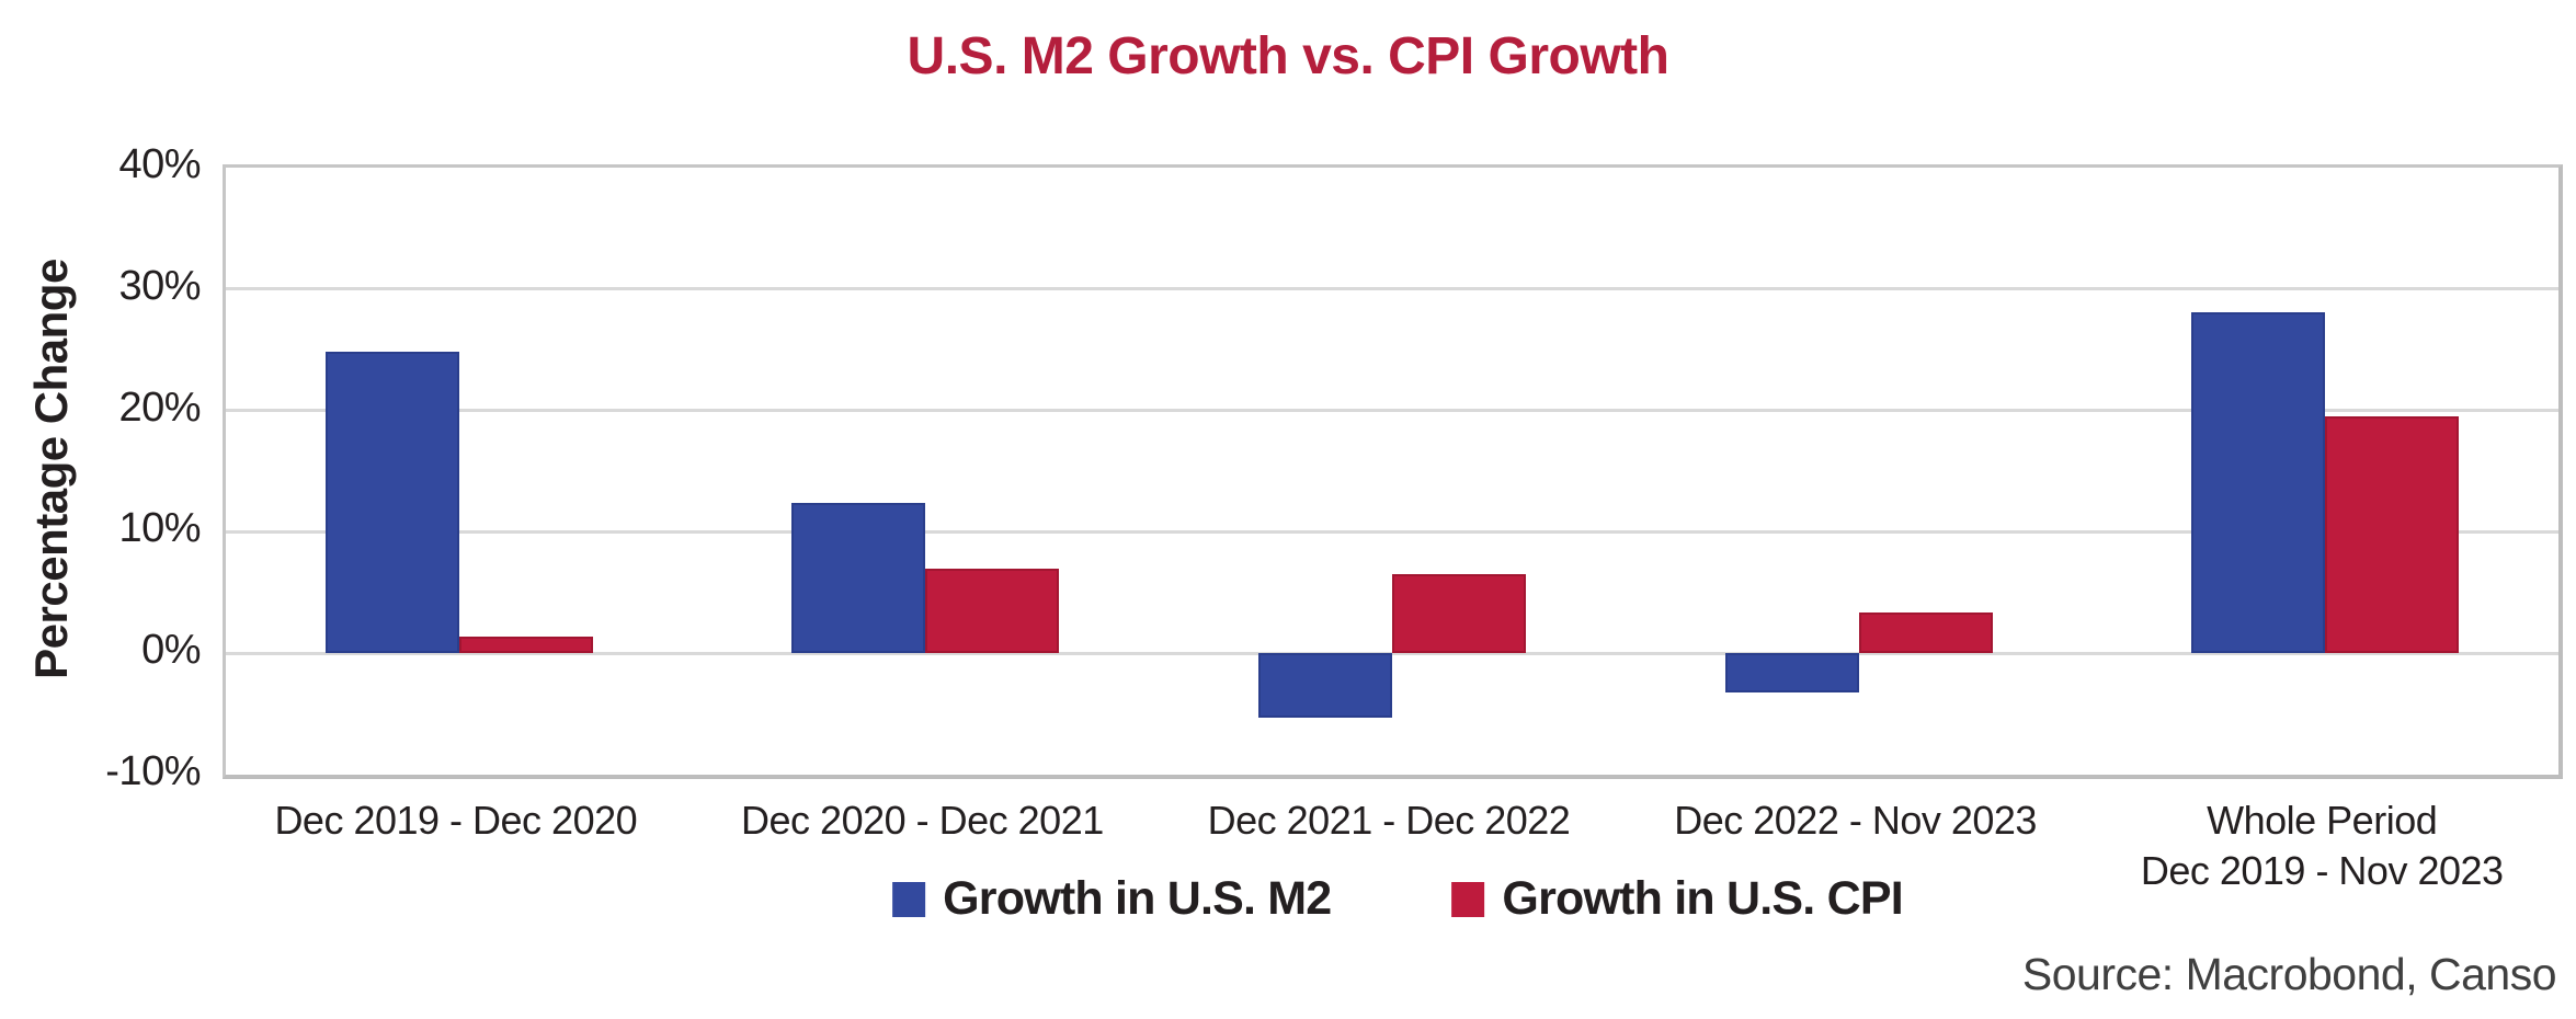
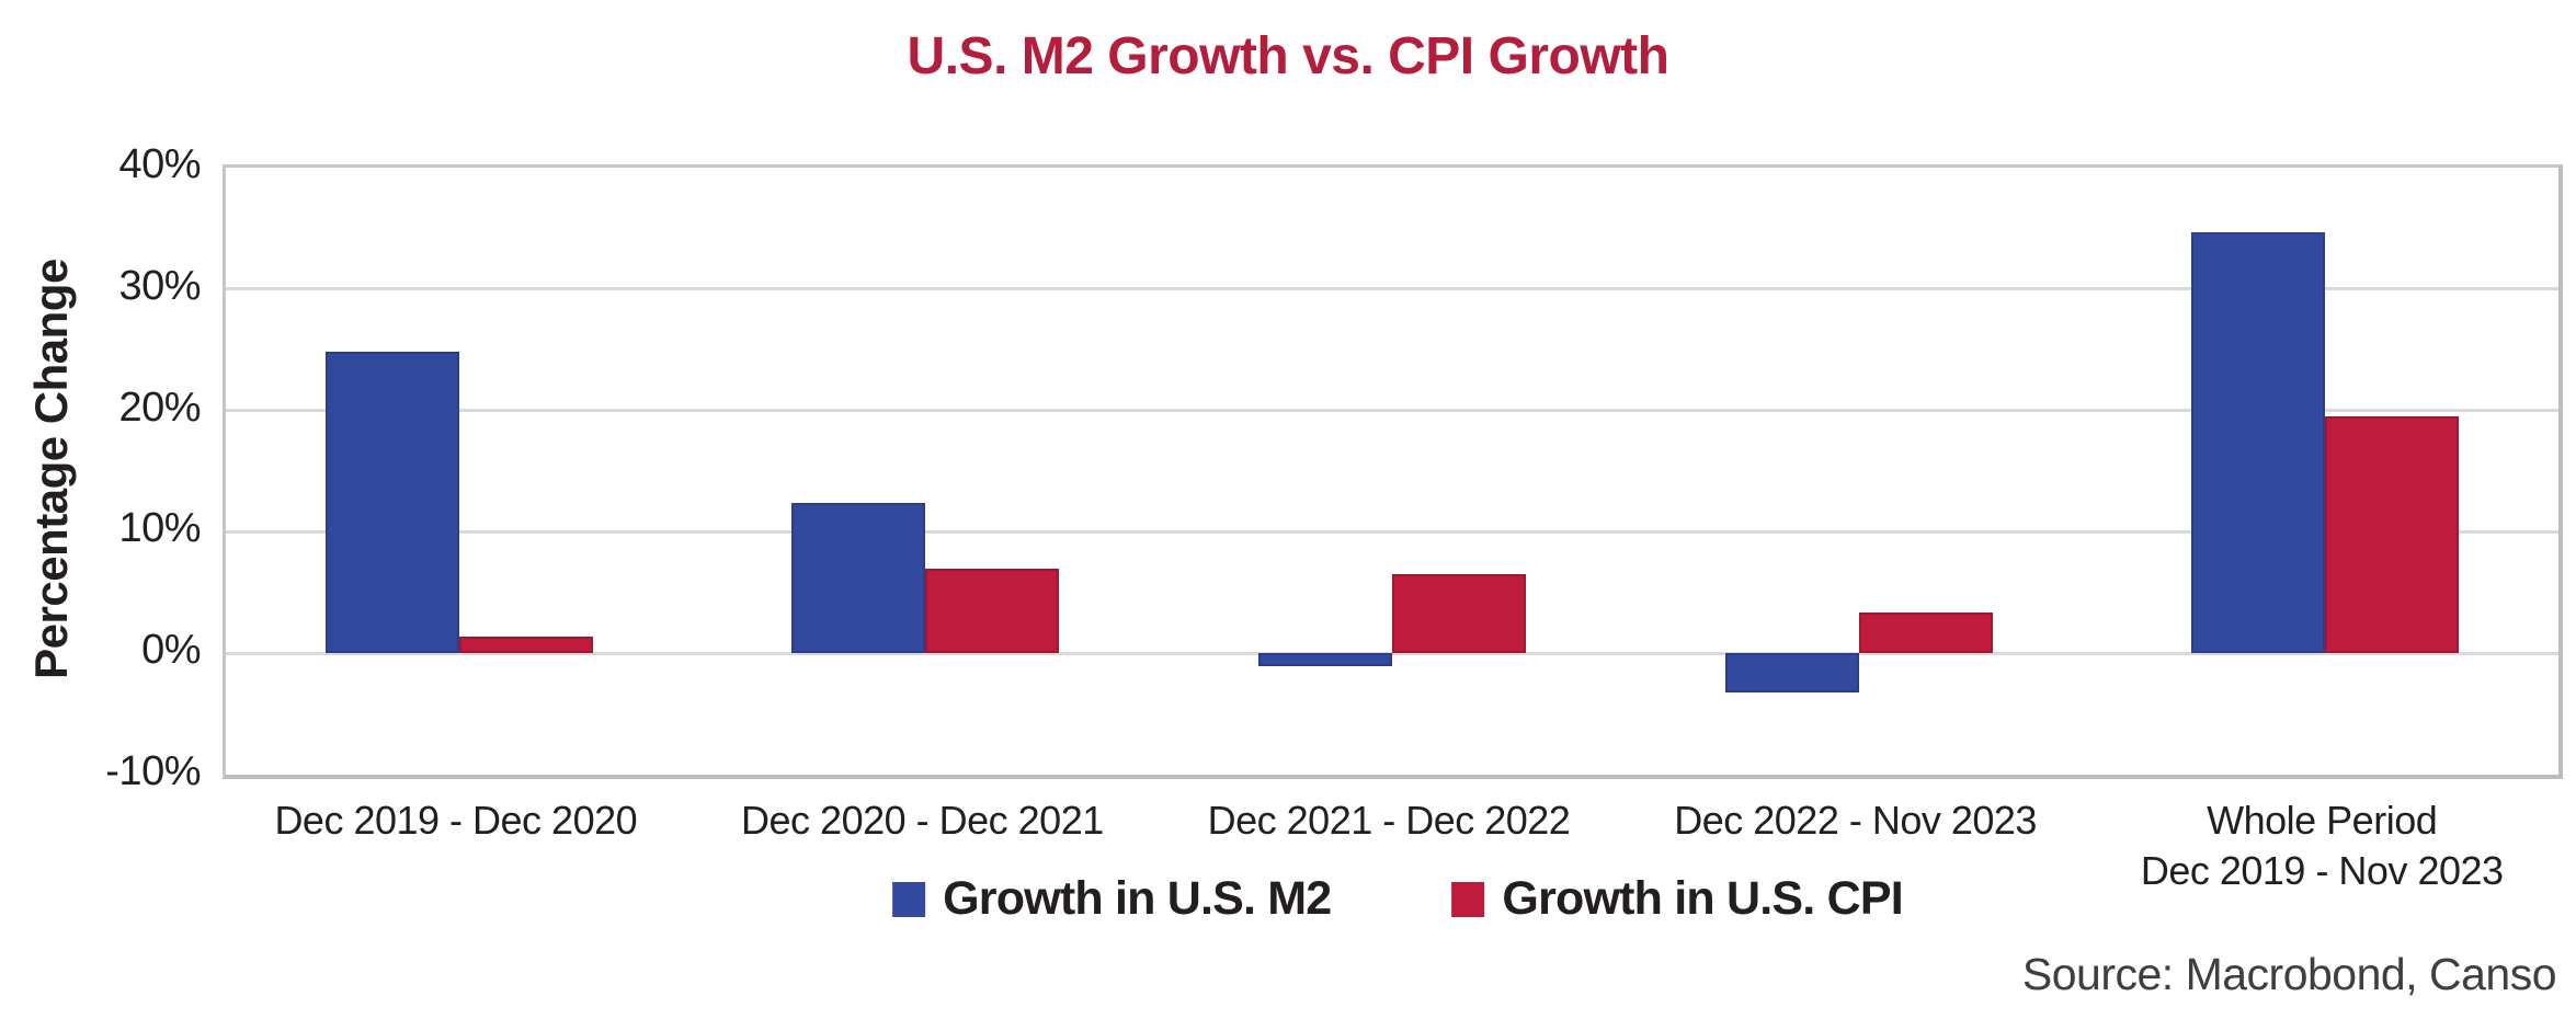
Growth in U.S. M2/Dec 2021 - Dec 2022: -5.3% -> -1.1%
Growth in U.S. M2/Whole Period Dec 2019 - Nov 2023: 28.1% -> 34.7%
